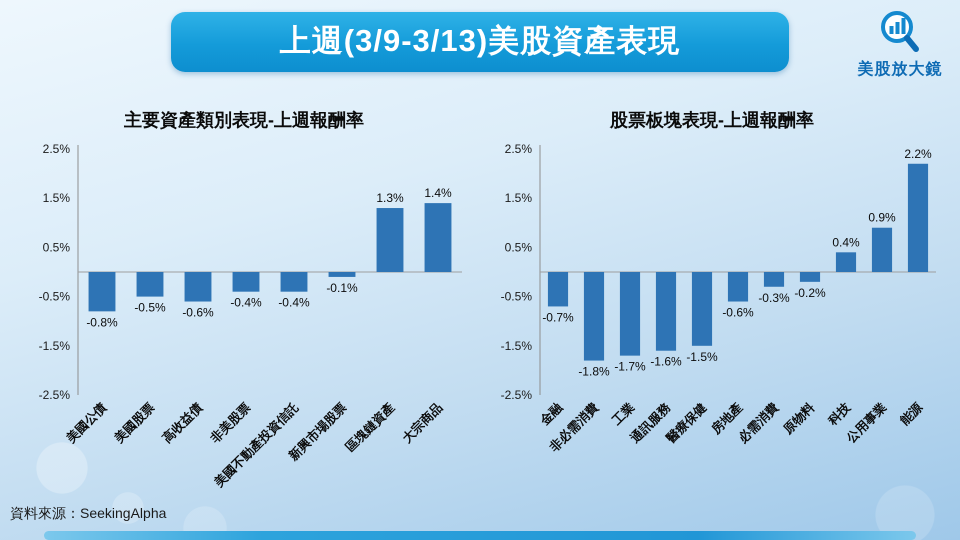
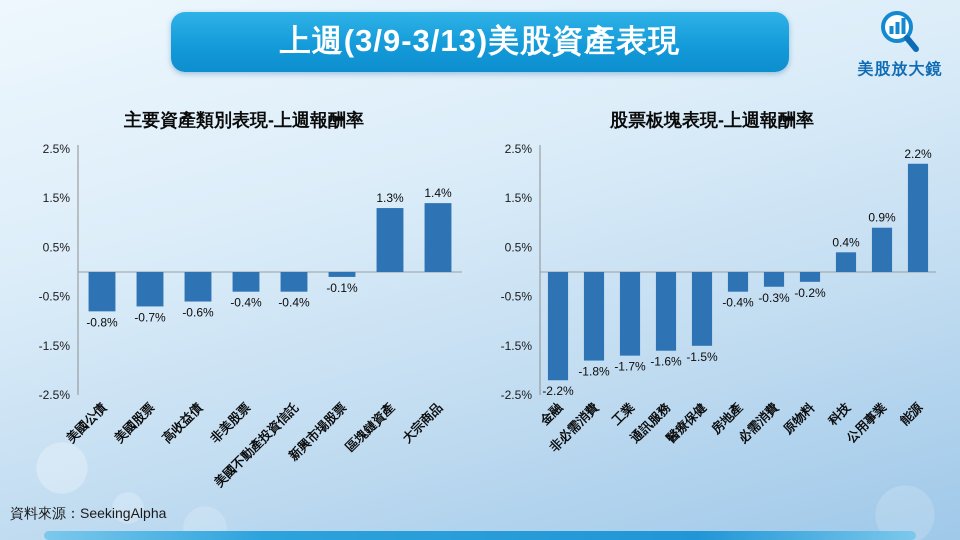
主要資產類別表現-上週報酬率/美國股票: -0.5% -> -0.7%
股票板塊表現-上週報酬率/金融: -0.7% -> -2.2%
股票板塊表現-上週報酬率/房地產: -0.6% -> -0.4%
